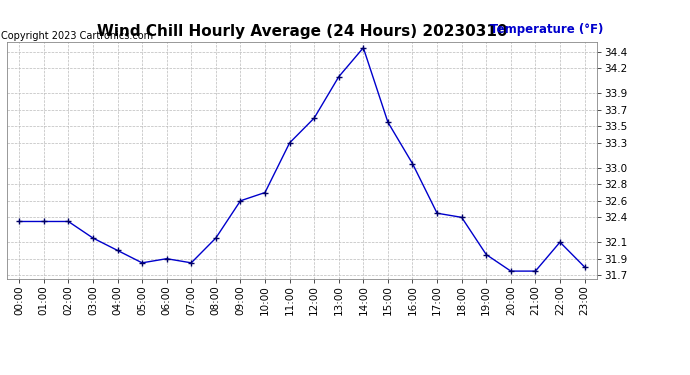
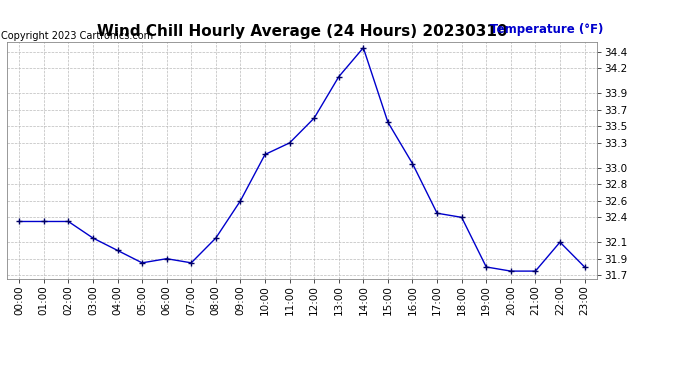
10:00: 32.70 -> 33.16
19:00: 31.95 -> 31.80
